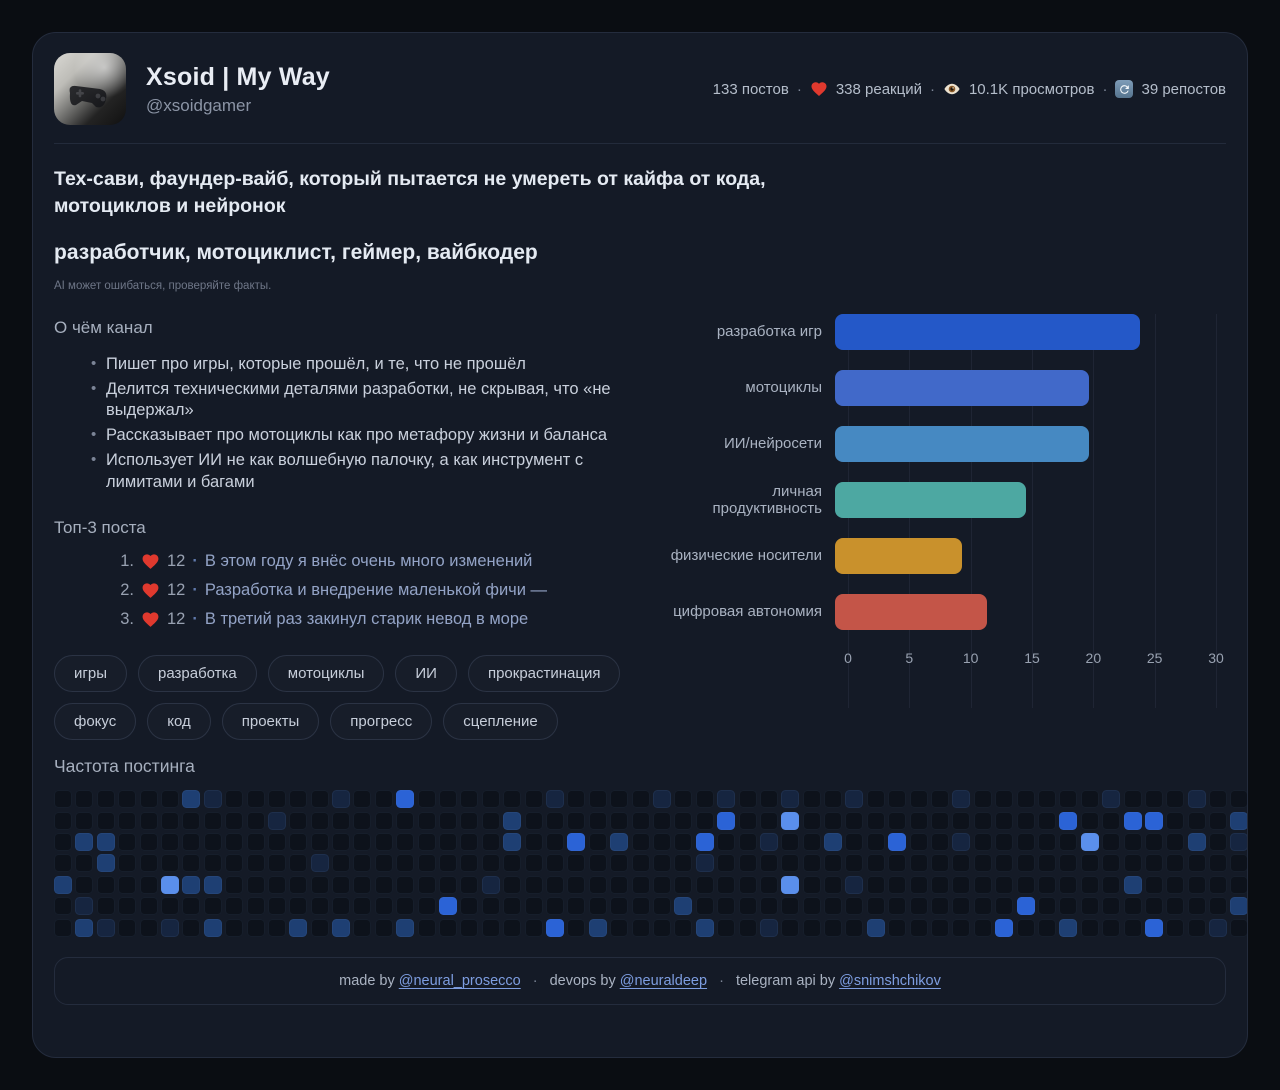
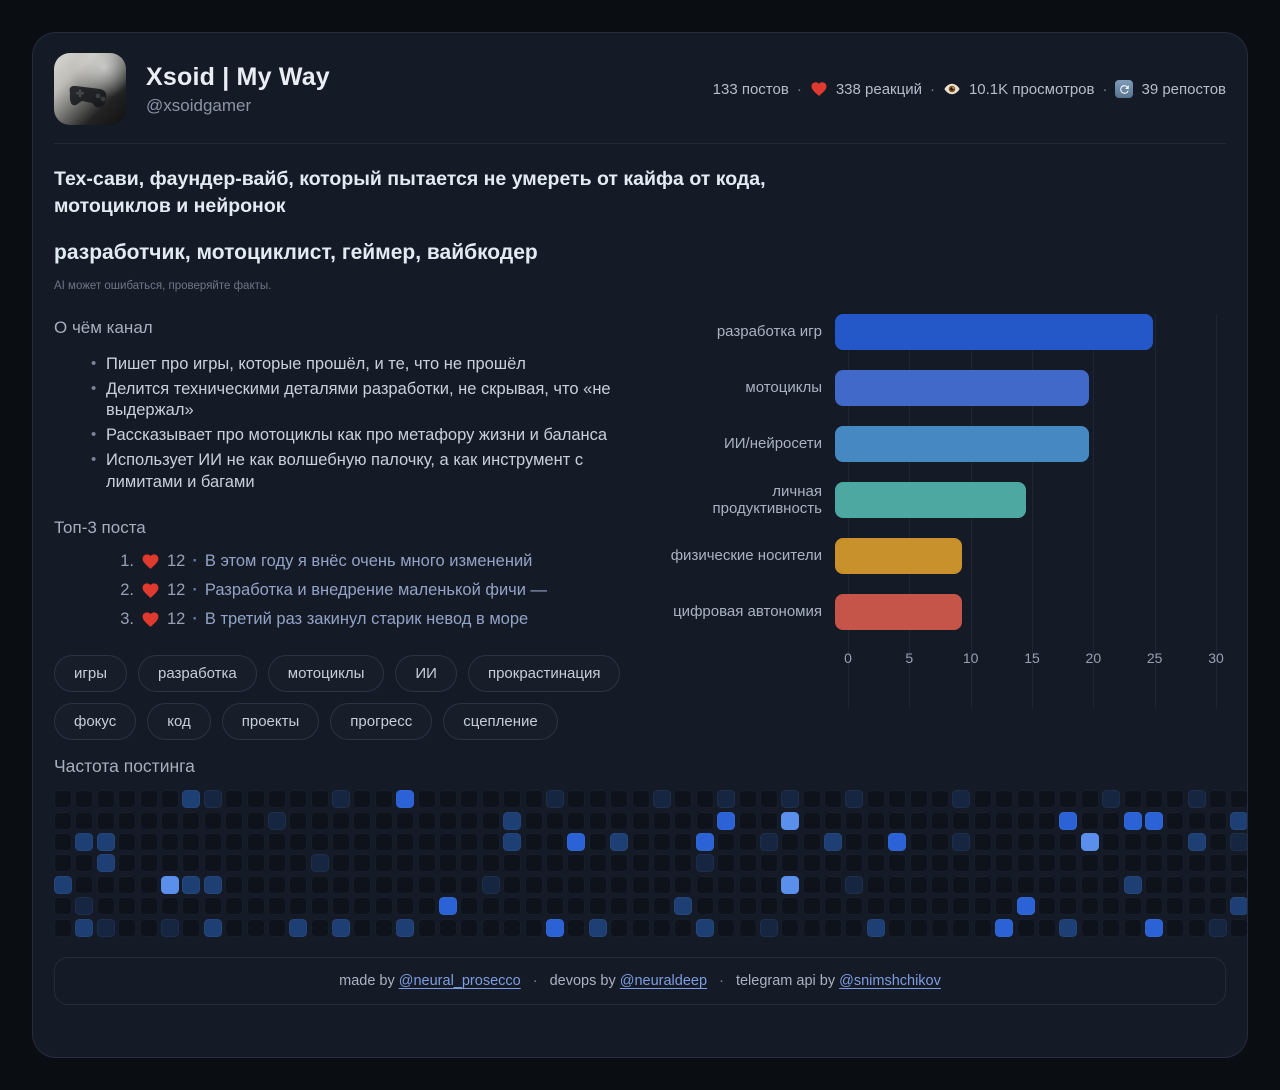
разработка игр: 24 -> 25
цифровая автономия: 12 -> 10
